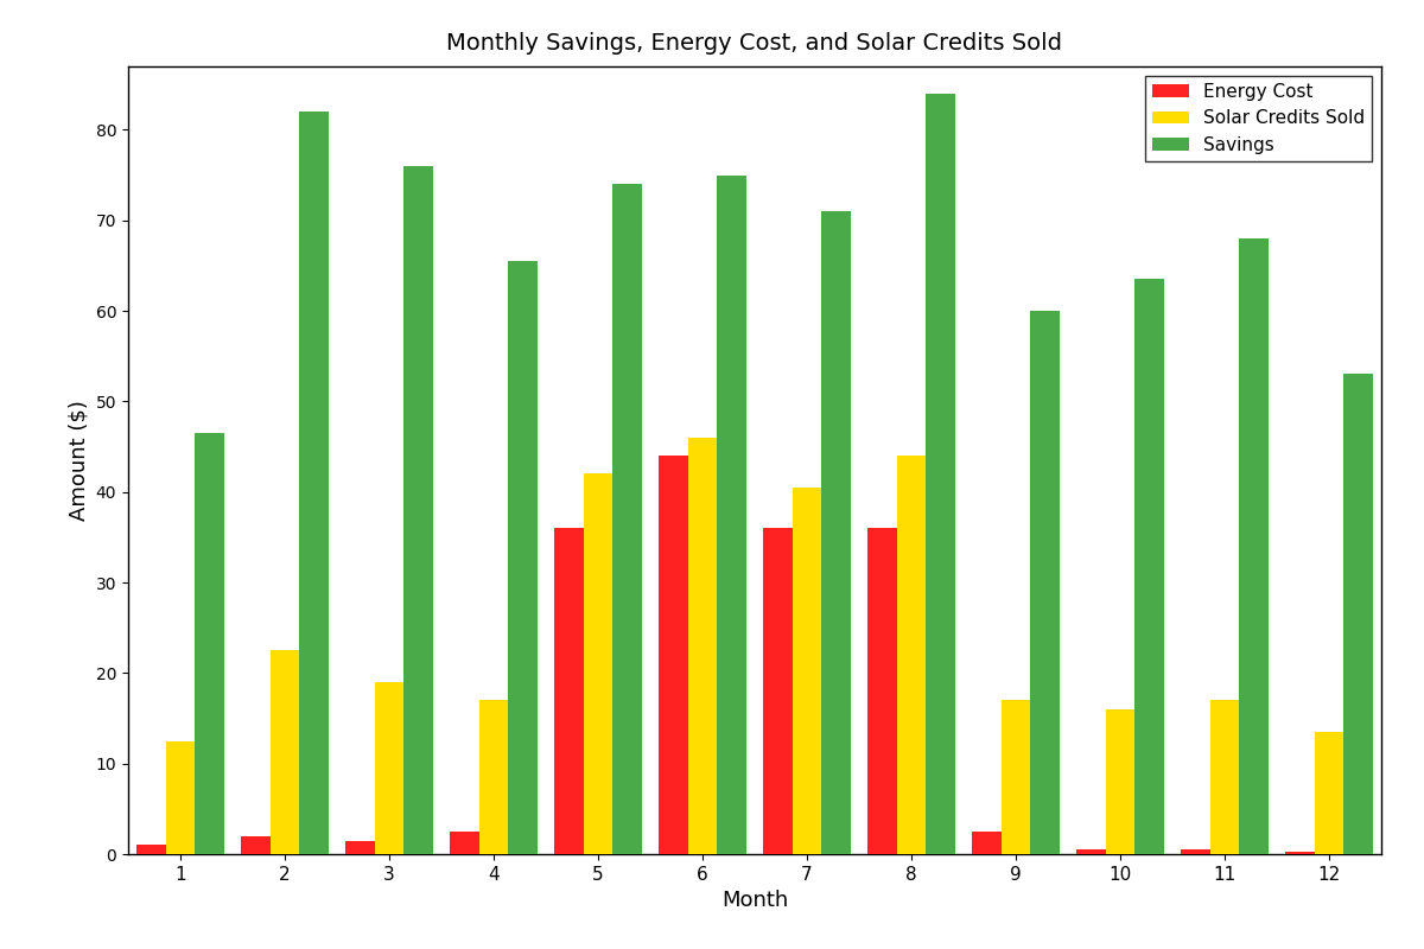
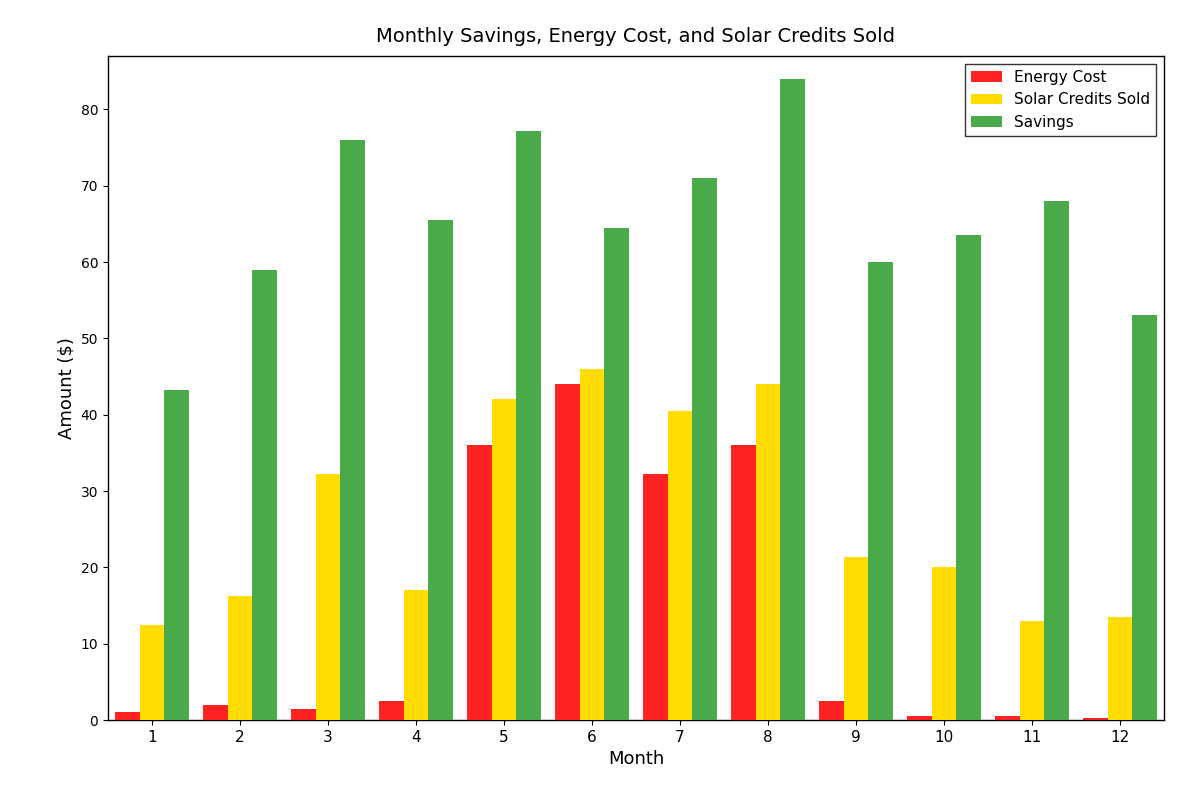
Savings/1: 46.5 -> 43.2
Solar Credits Sold/2: 22.5 -> 16.2
Savings/2: 82.0 -> 59.0
Solar Credits Sold/3: 19.0 -> 32.2
Savings/5: 74.0 -> 77.2
Savings/6: 75.0 -> 64.4
Energy Cost/7: 36.0 -> 32.2
Solar Credits Sold/9: 17.0 -> 21.4
Solar Credits Sold/10: 16.0 -> 20.0
Solar Credits Sold/11: 17.0 -> 13.0
